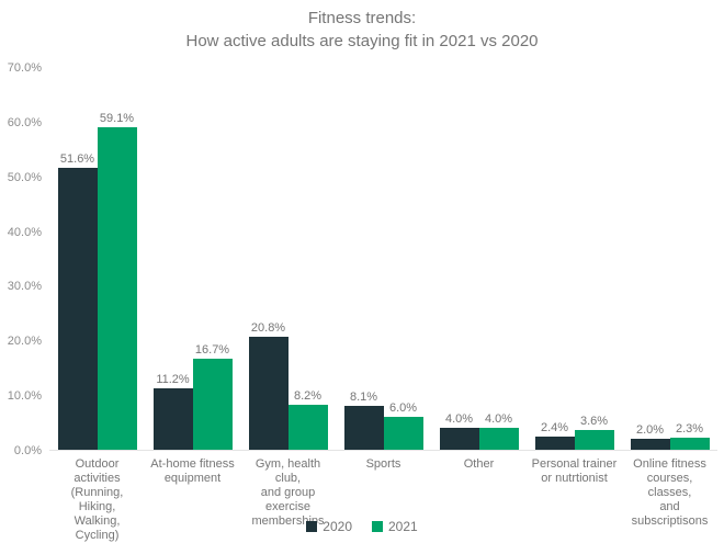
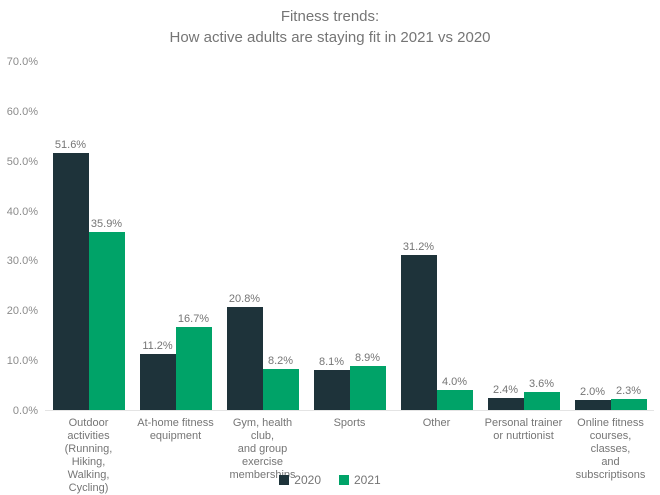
2021/Outdoor activities (Running, Hiking, Walking, Cycling): 59.1% -> 35.9%
2021/Sports: 6.0% -> 8.9%
2020/Other: 4.0% -> 31.2%
